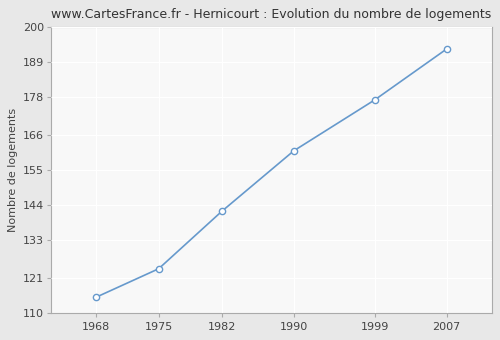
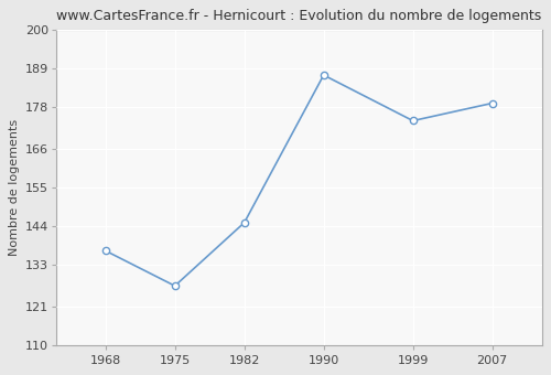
1968: 115 -> 137
1975: 124 -> 127
1982: 142 -> 145
1990: 161 -> 187
1999: 177 -> 174
2007: 193 -> 179
